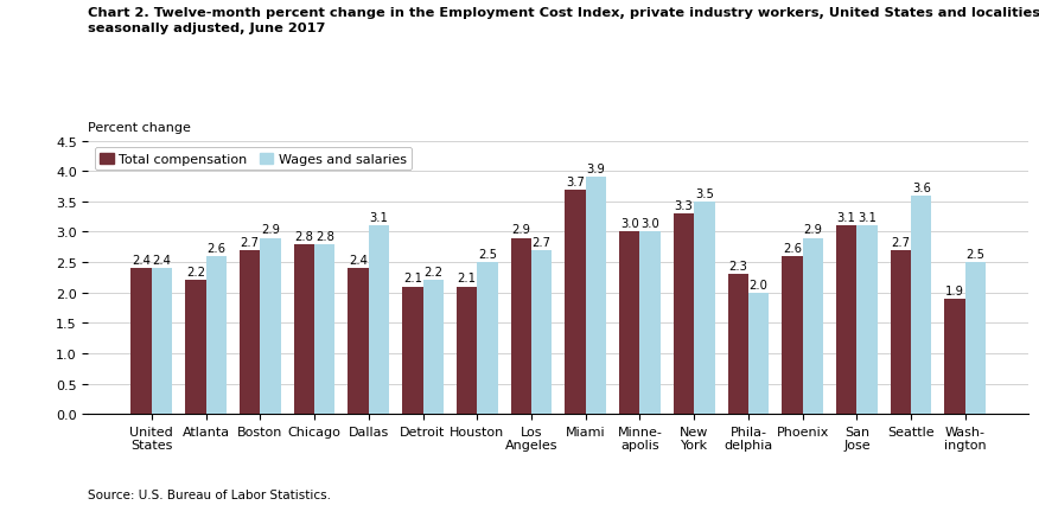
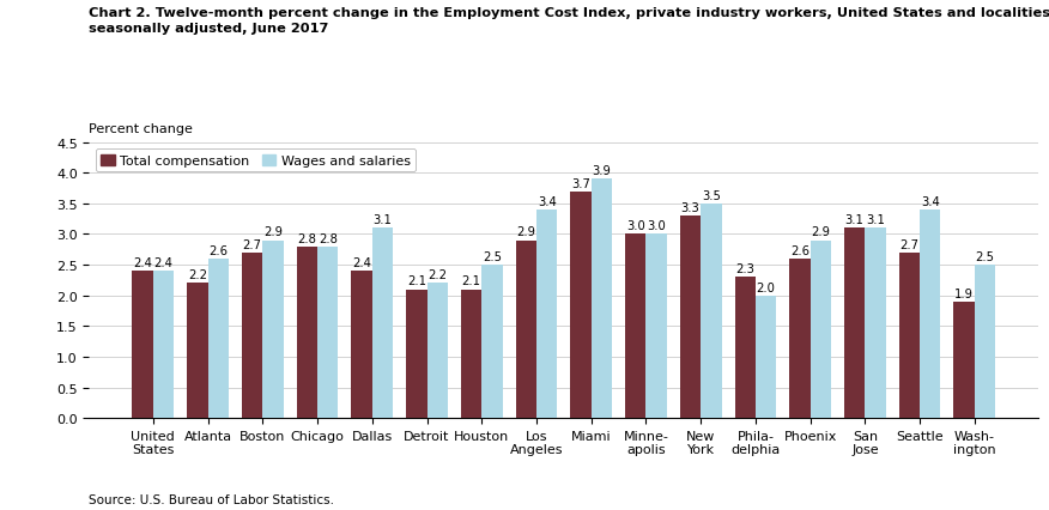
Wages and salaries/Los Angeles: 2.7 -> 3.4
Wages and salaries/Seattle: 3.6 -> 3.4
